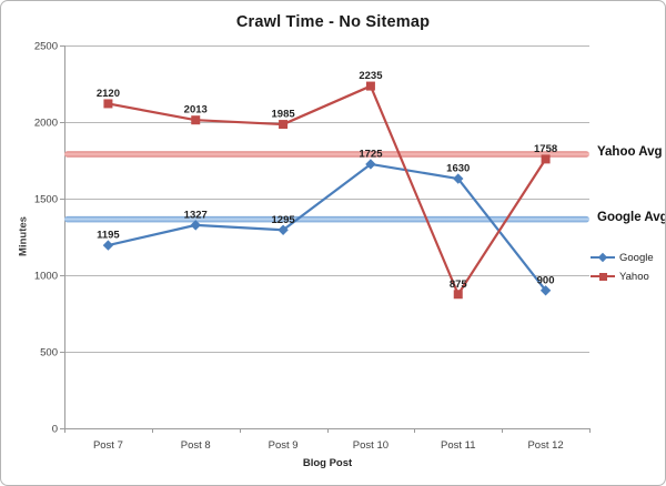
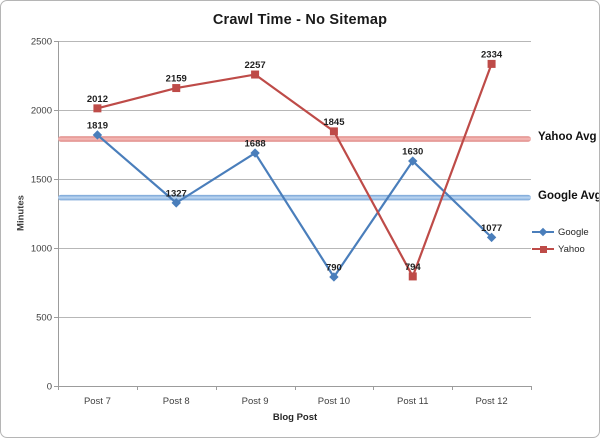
Google/Post 7: 1195 -> 1819
Yahoo/Post 7: 2120 -> 2012
Yahoo/Post 8: 2013 -> 2159
Google/Post 9: 1295 -> 1688
Yahoo/Post 9: 1985 -> 2257
Google/Post 10: 1725 -> 790
Yahoo/Post 10: 2235 -> 1845
Yahoo/Post 11: 875 -> 794
Google/Post 12: 900 -> 1077
Yahoo/Post 12: 1758 -> 2334
